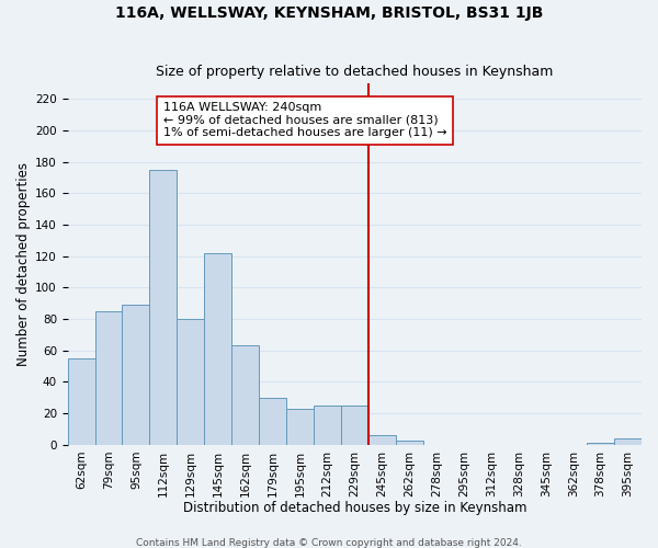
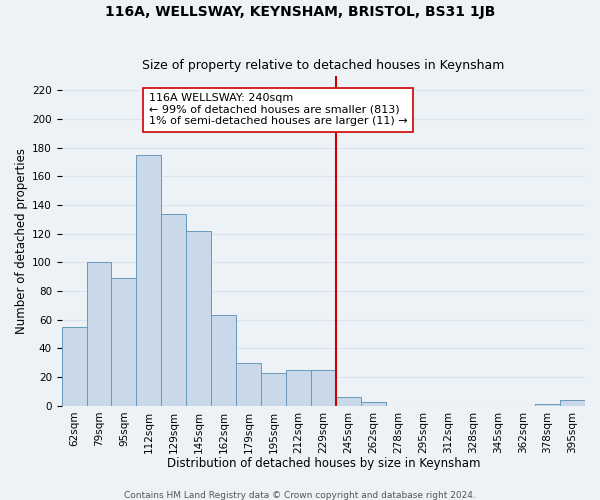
79sqm: 85 -> 100
129sqm: 80 -> 134
